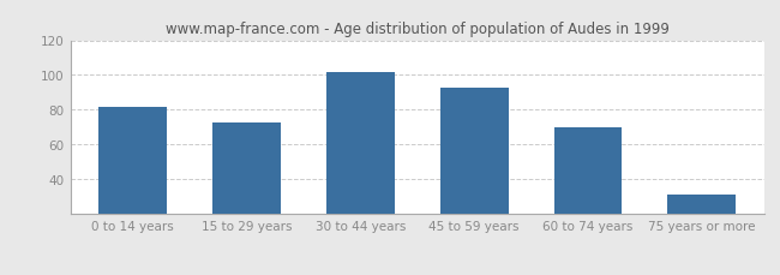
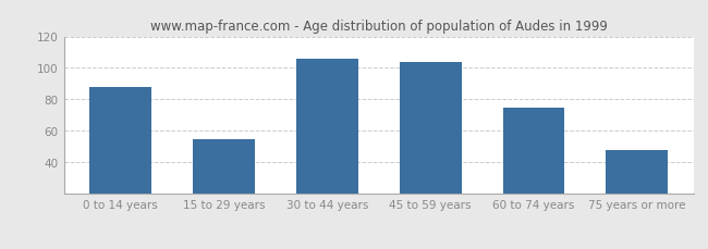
0 to 14 years: 82 -> 88
15 to 29 years: 73 -> 55
30 to 44 years: 102 -> 106
45 to 59 years: 93 -> 104
60 to 74 years: 70 -> 75
75 years or more: 31 -> 48
